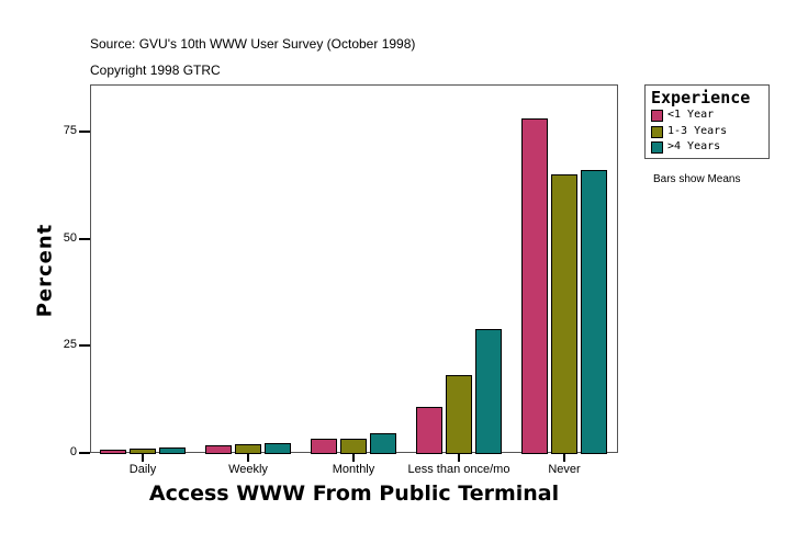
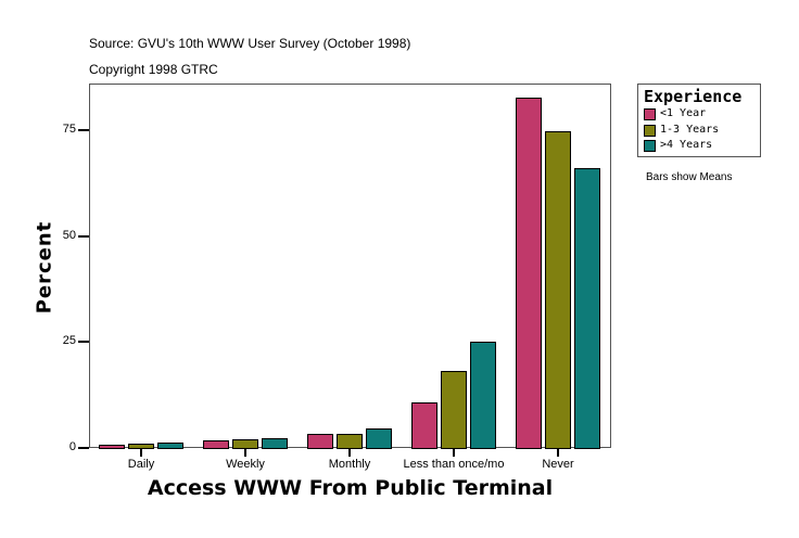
>4 Years/Less than once/mo: 29 -> 25
<1 Year/Never: 78 -> 82
1-3 Years/Never: 65 -> 75
